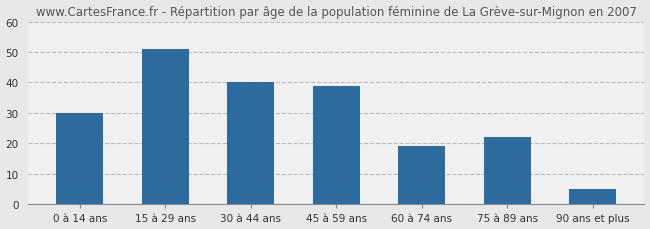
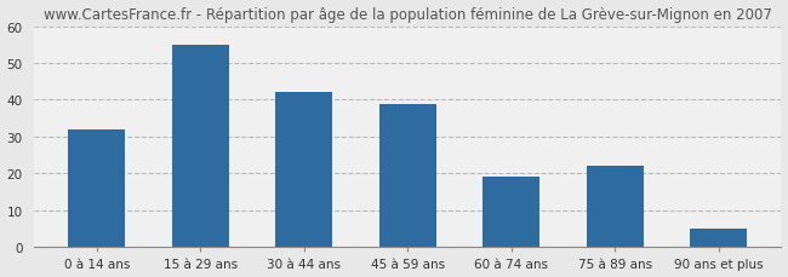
0 à 14 ans: 30 -> 32
15 à 29 ans: 51 -> 55
30 à 44 ans: 40 -> 42
